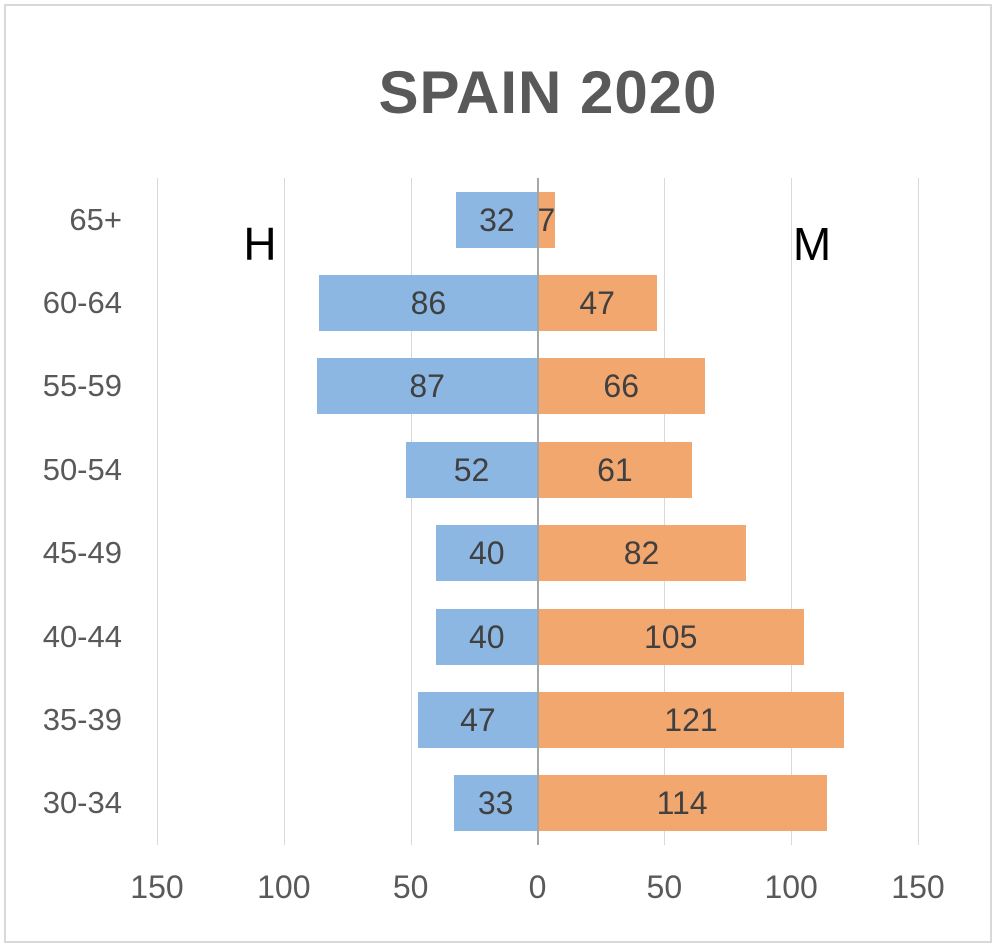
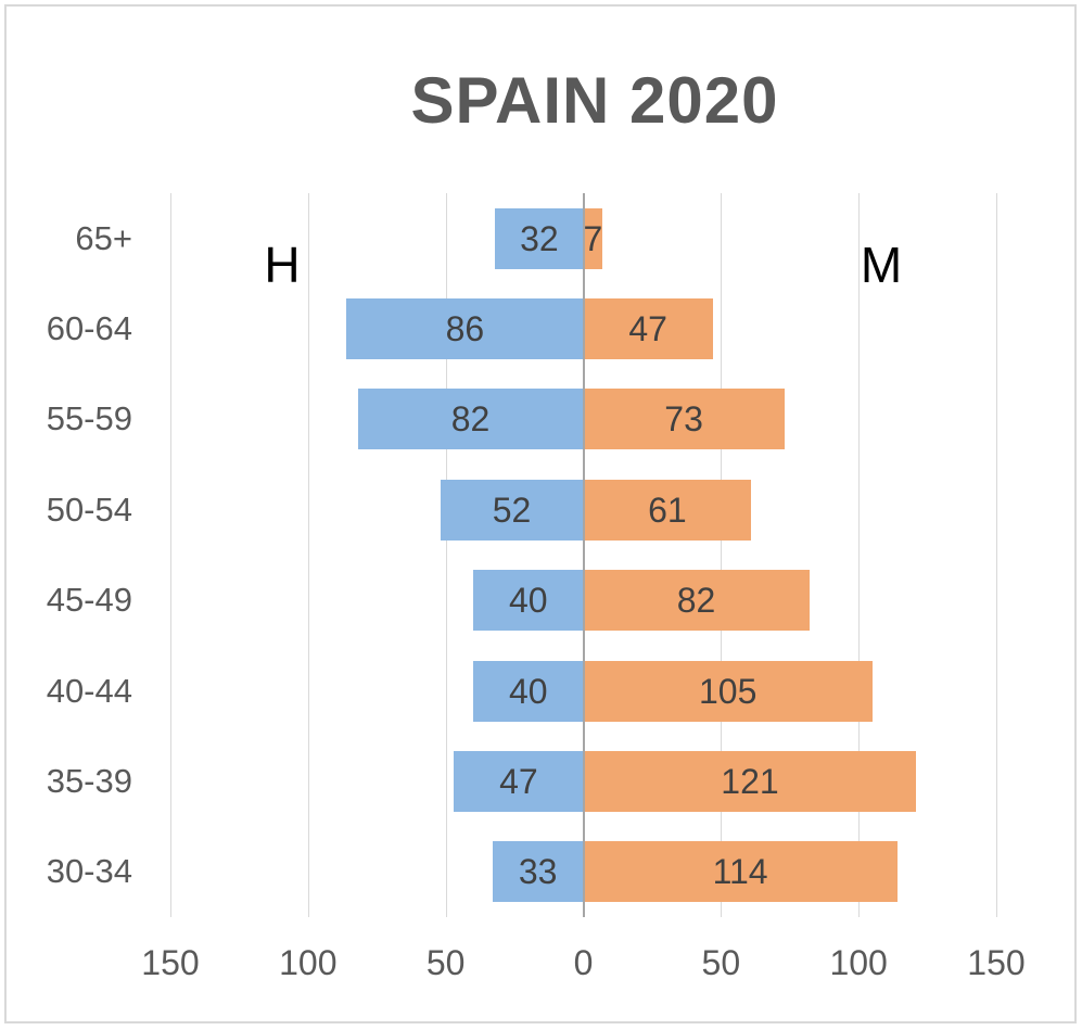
H/55-59: 87 -> 82
M/55-59: 66 -> 73
